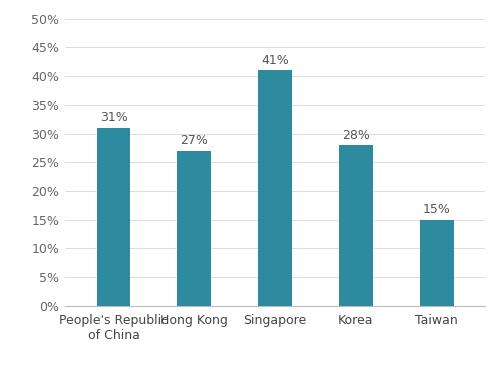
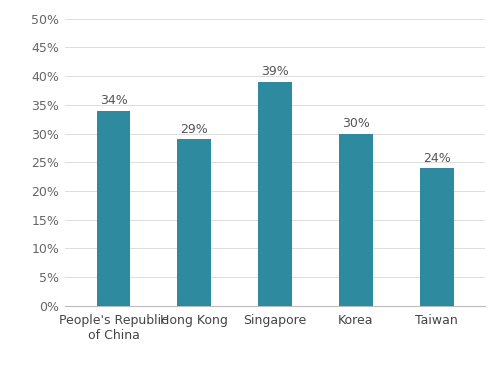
People's Republic of China: 31% -> 34%
Hong Kong: 27% -> 29%
Singapore: 41% -> 39%
Korea: 28% -> 30%
Taiwan: 15% -> 24%
